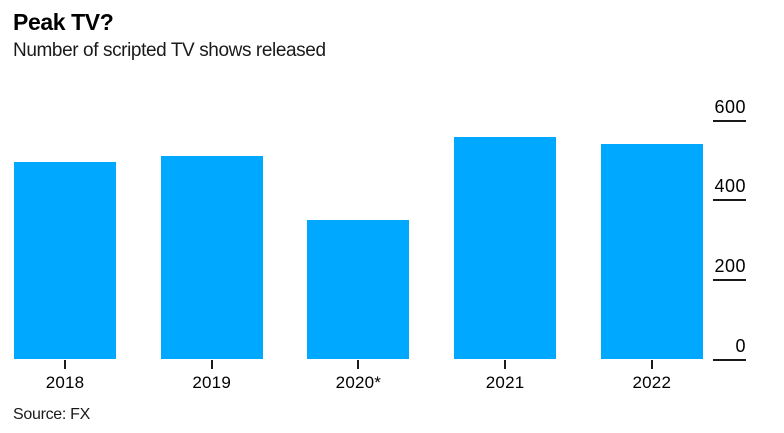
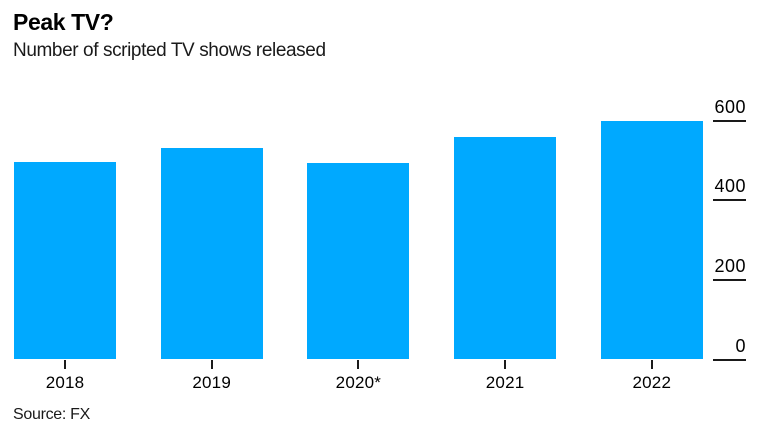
2019: 510 -> 530
2020*: 350 -> 490
2022: 540 -> 600
